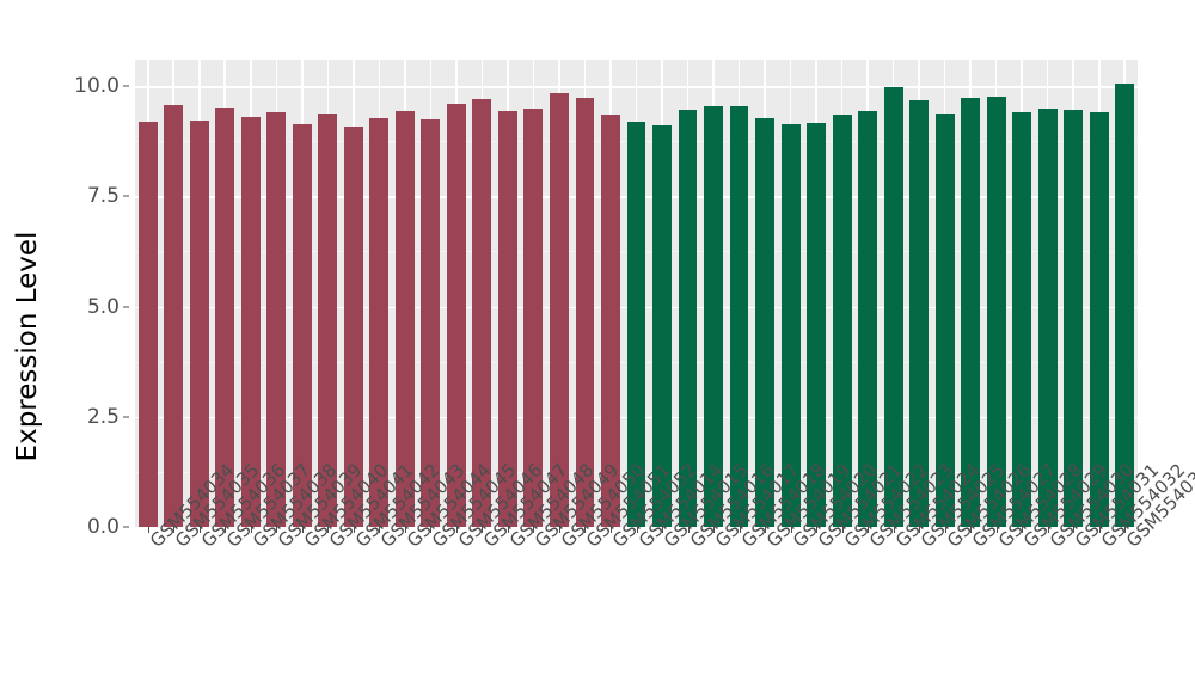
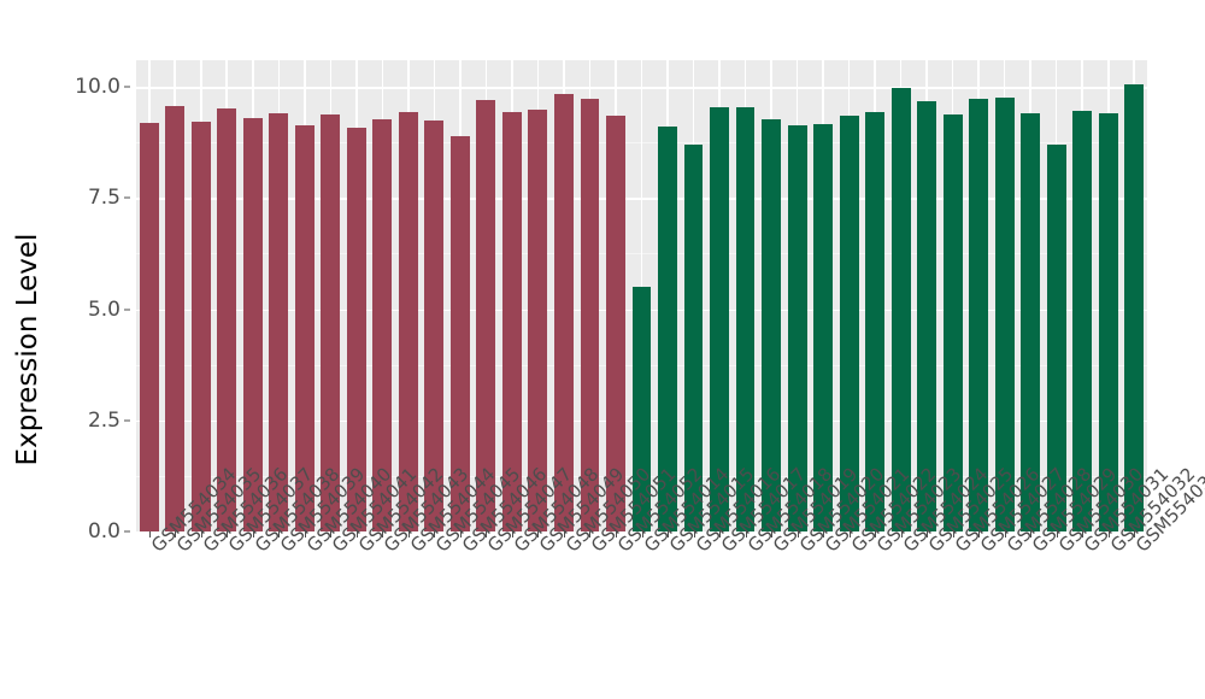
GSM554046: 9.6 -> 8.9
GSM554014: 9.2 -> 5.5
GSM554016: 9.5 -> 8.7
GSM554030: 9.5 -> 8.7
